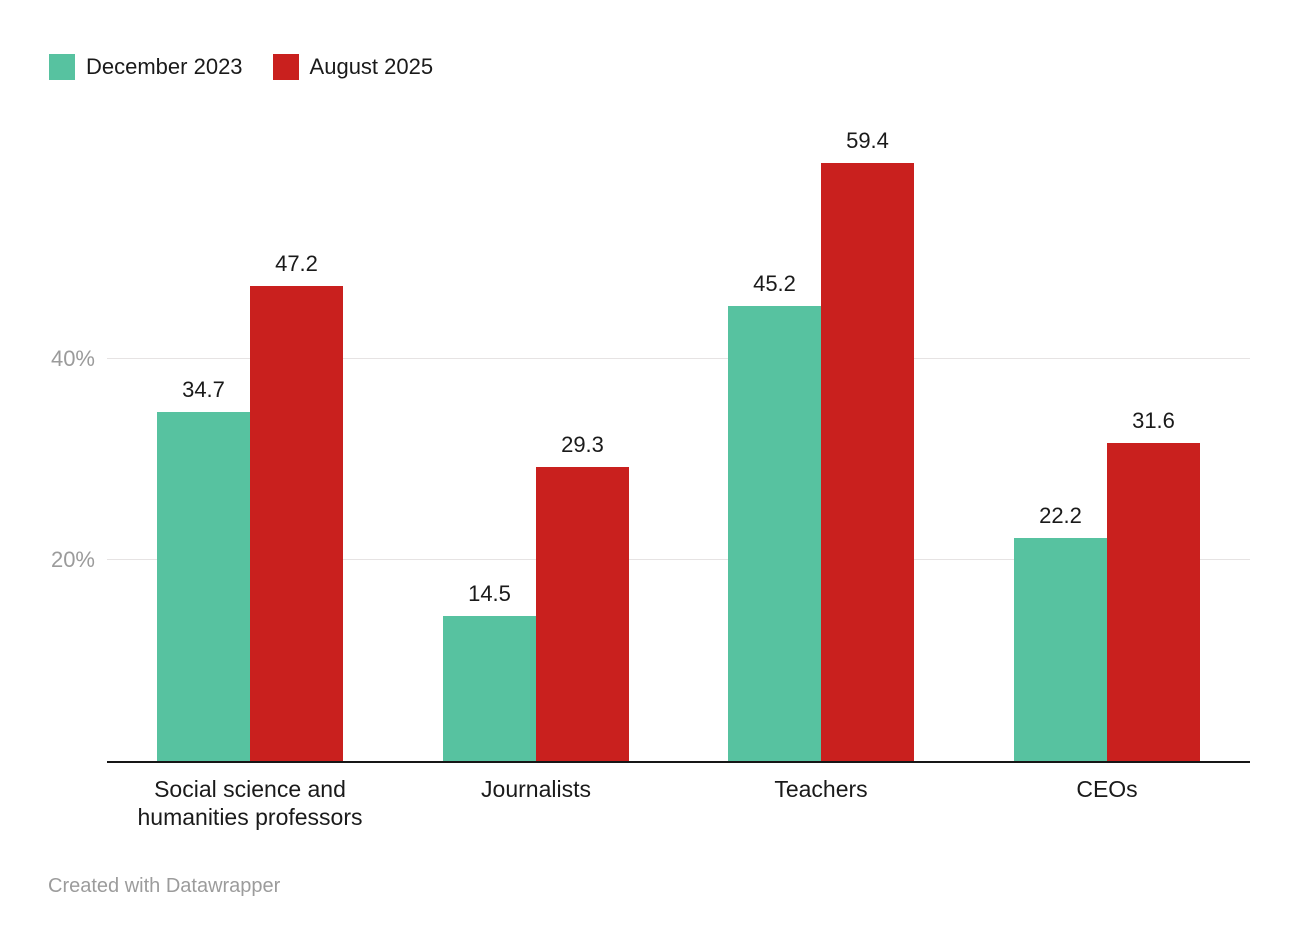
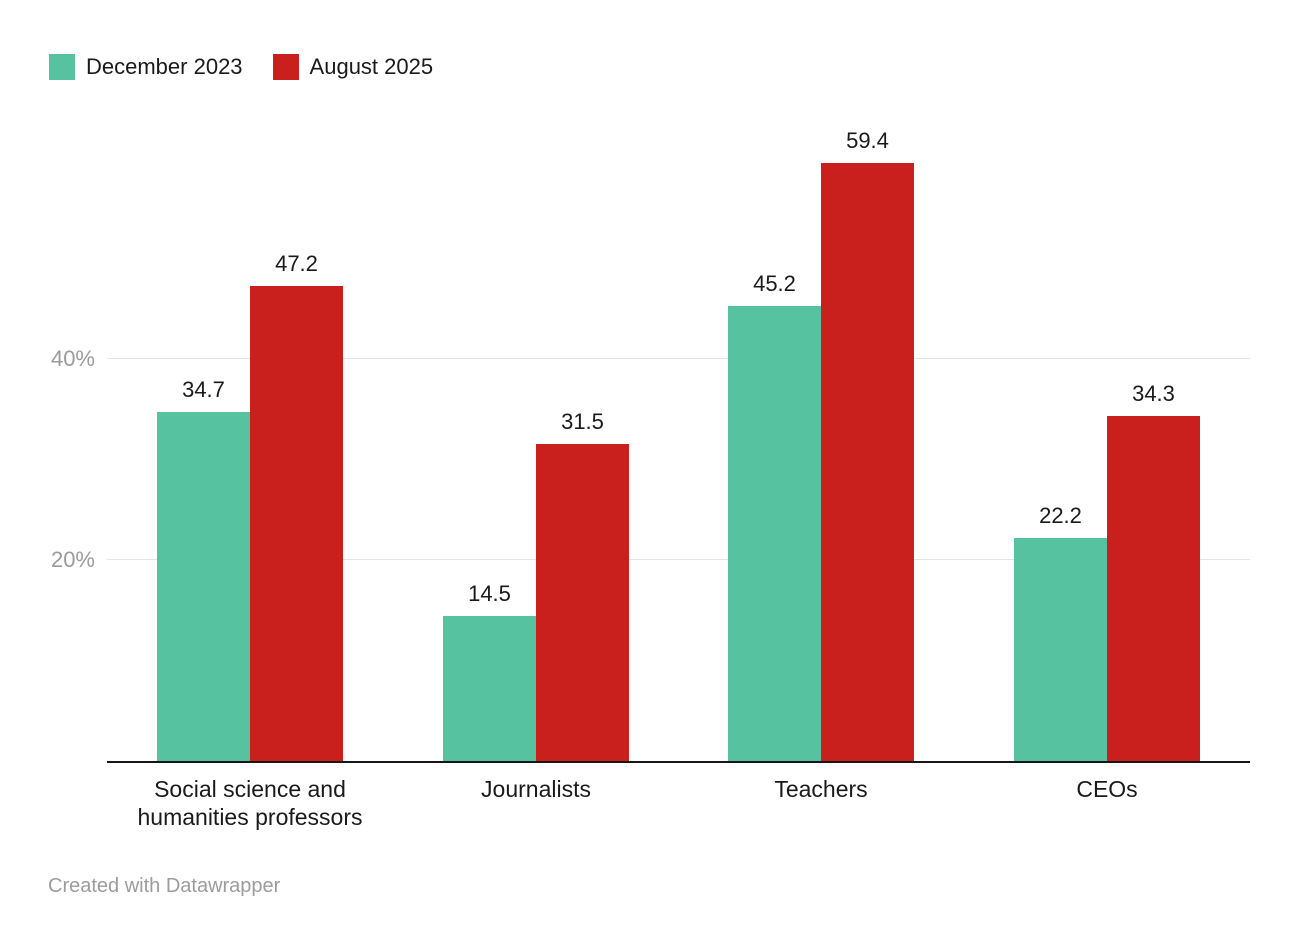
August 2025/Journalists: 29.3 -> 31.5
August 2025/CEOs: 31.6 -> 34.3
